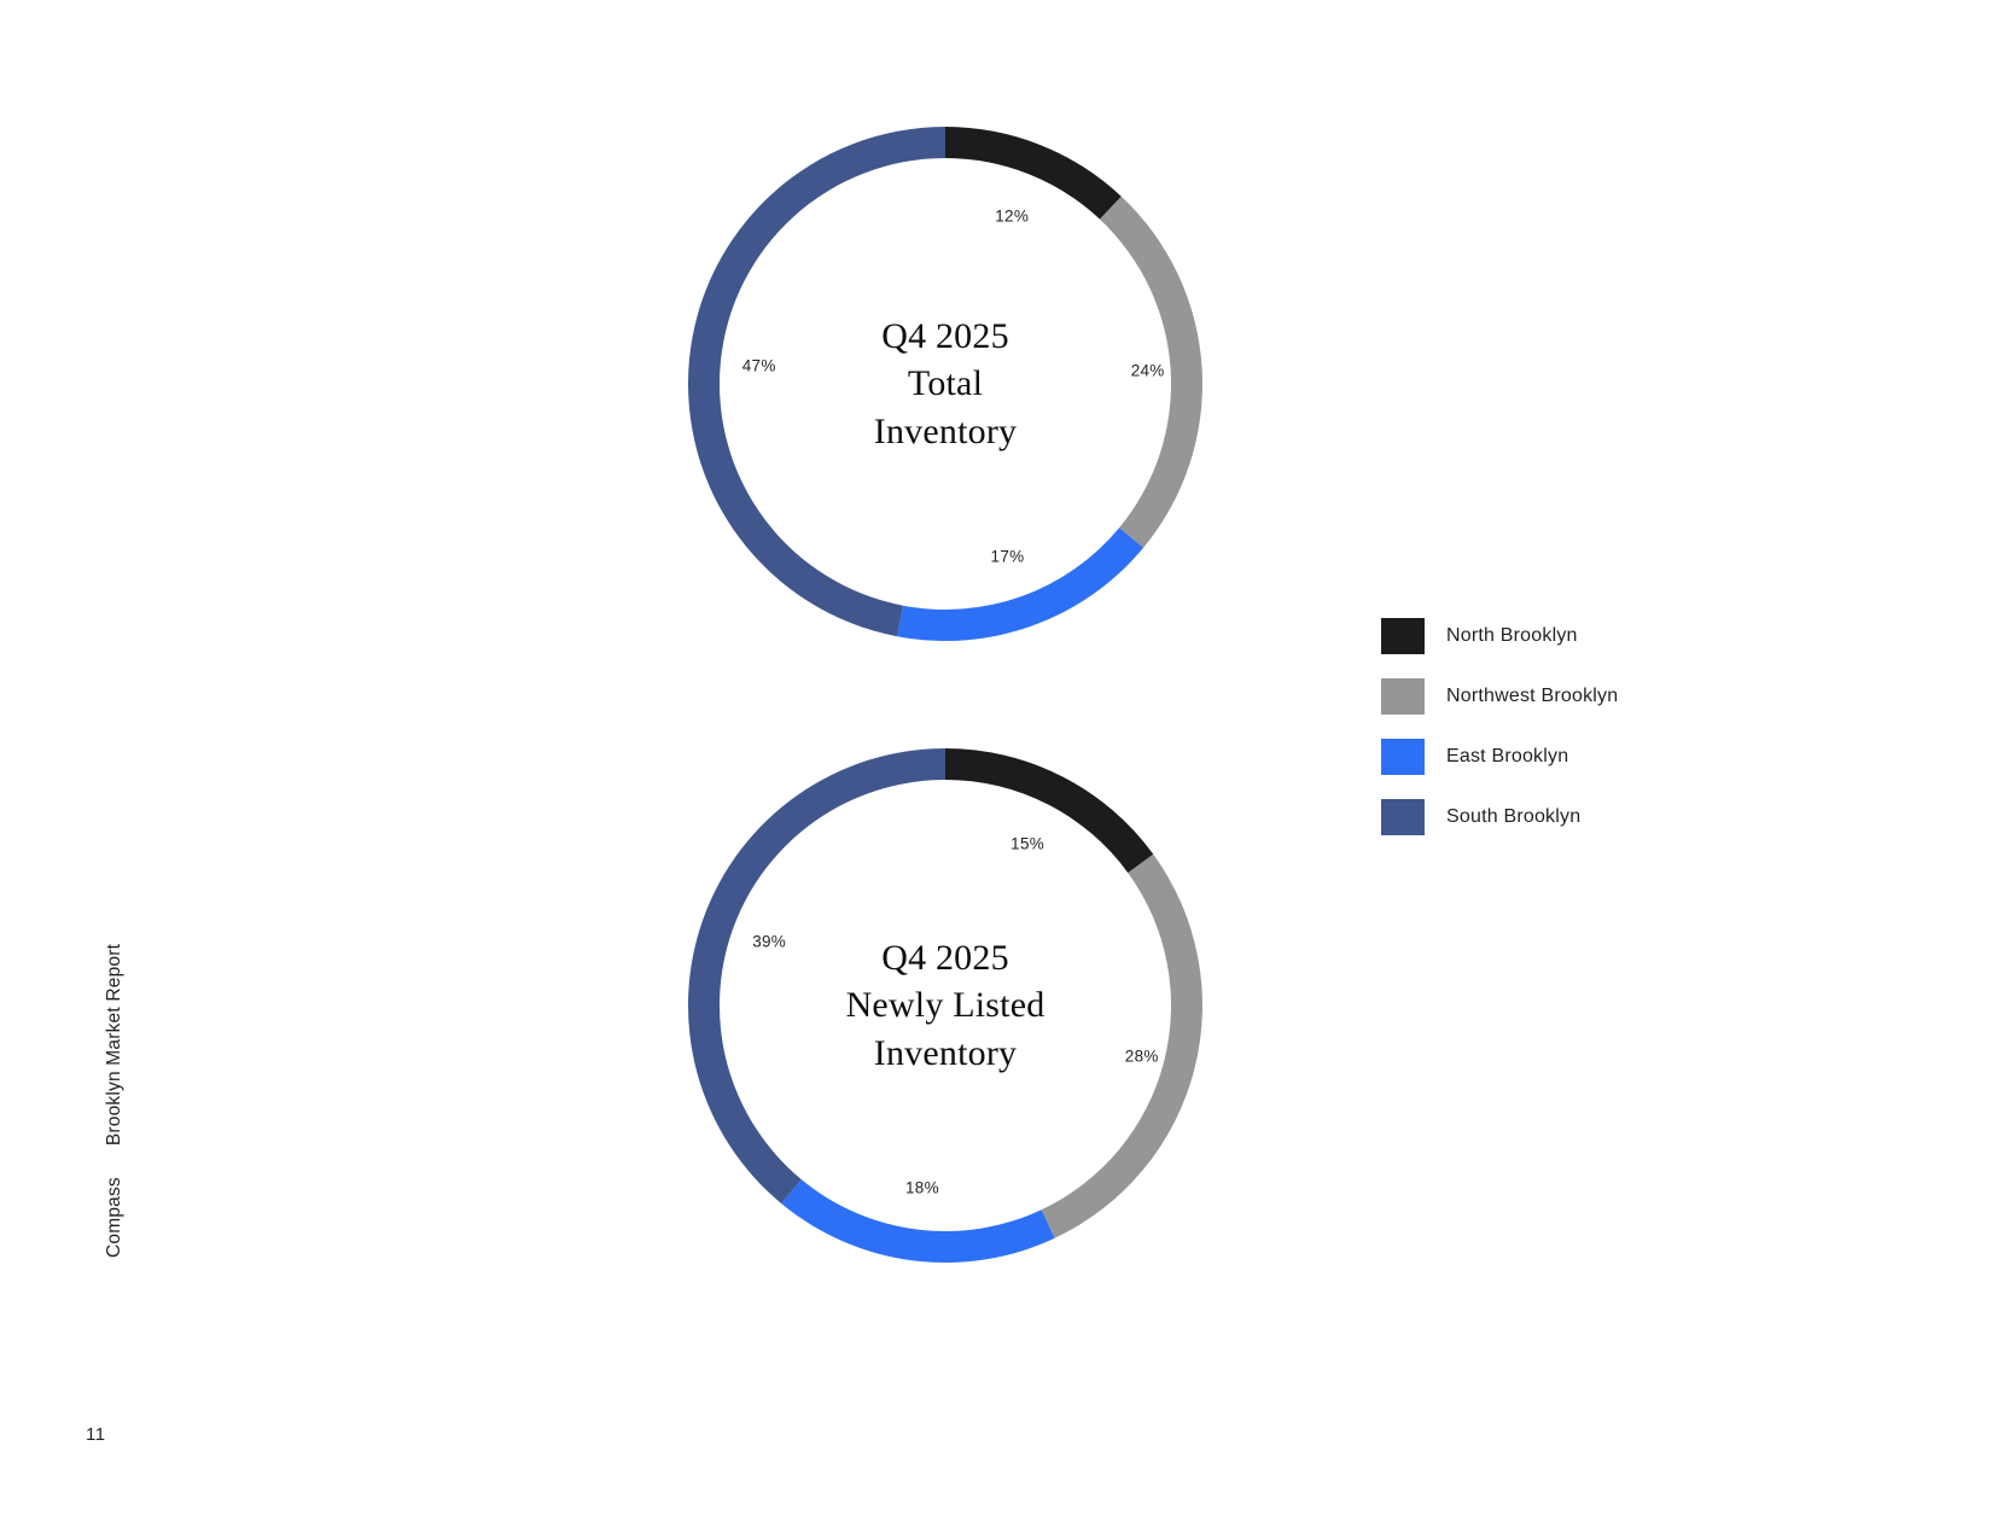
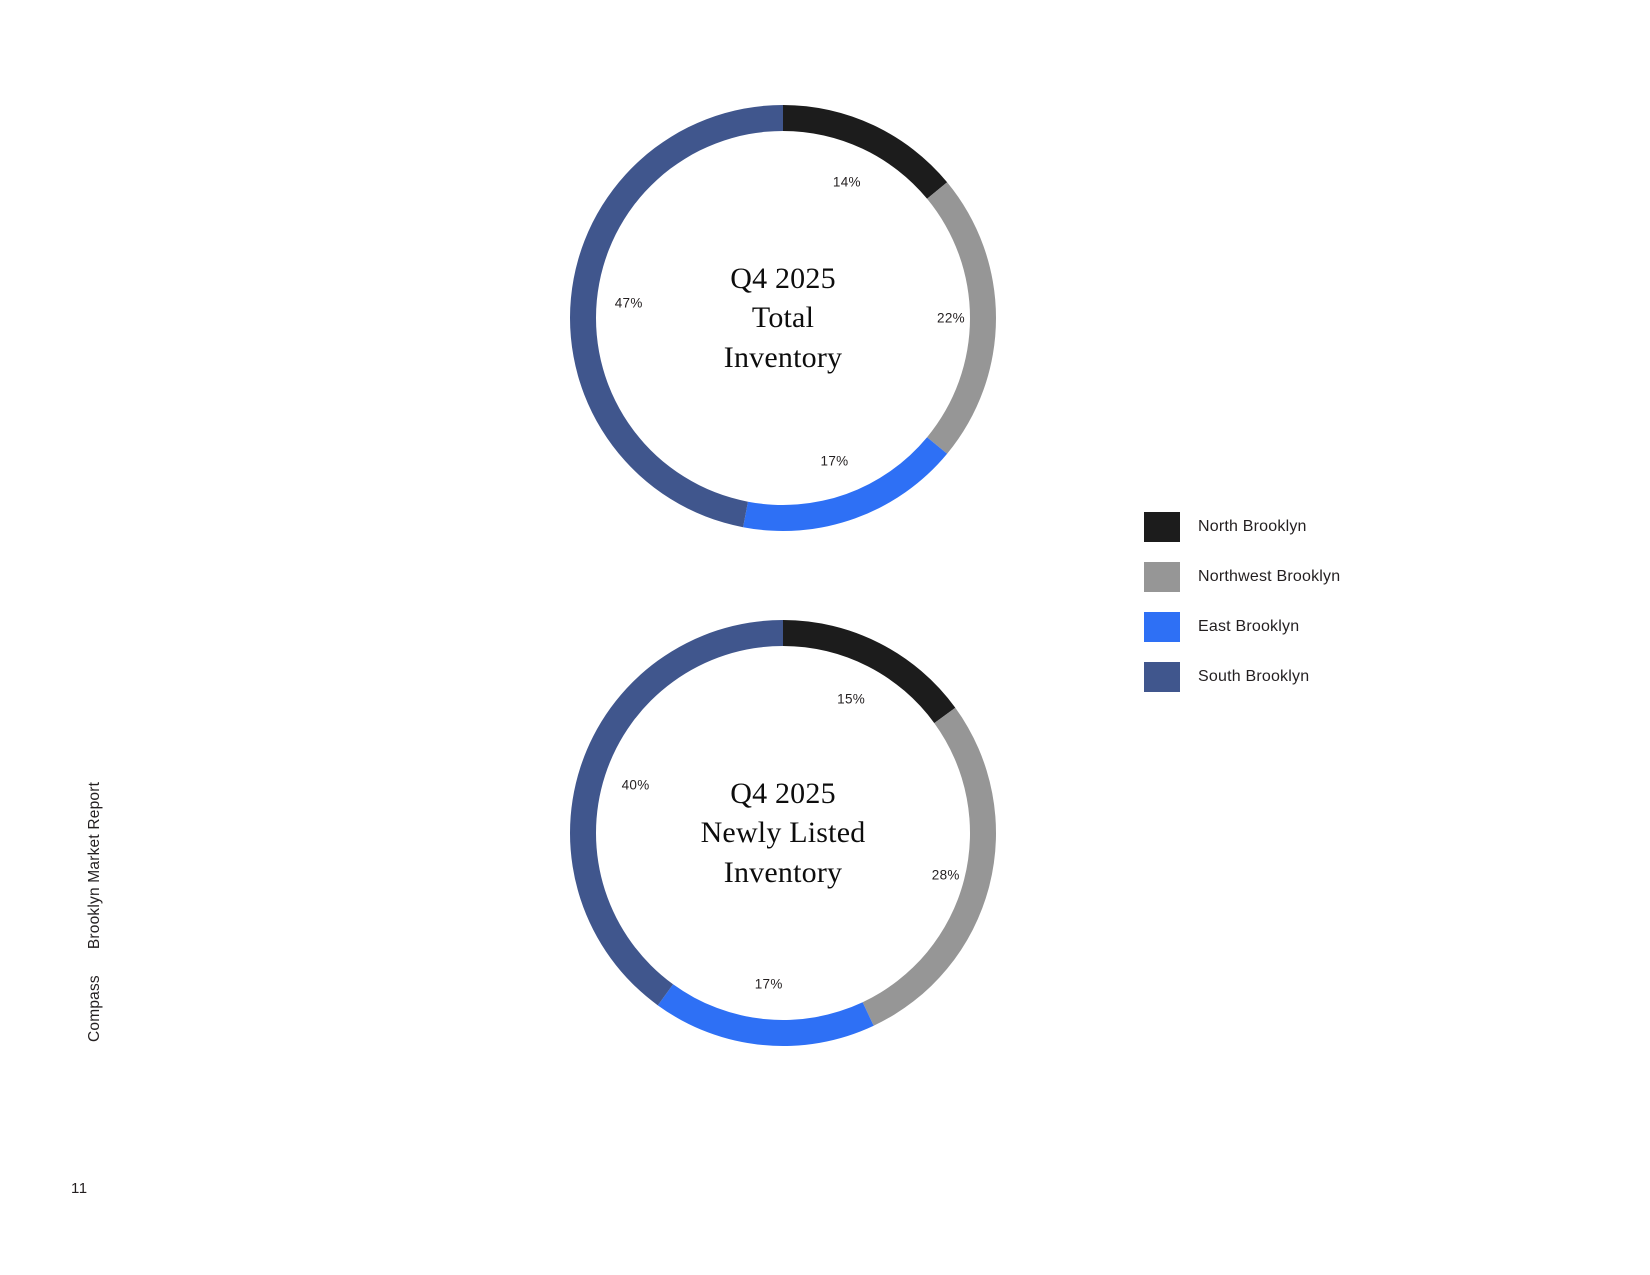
Q4 2025 Total Inventory/North Brooklyn: 12% -> 14%
Q4 2025 Total Inventory/Northwest Brooklyn: 24% -> 22%
Q4 2025 Newly Listed Inventory/East Brooklyn: 18% -> 17%
Q4 2025 Newly Listed Inventory/South Brooklyn: 39% -> 40%
